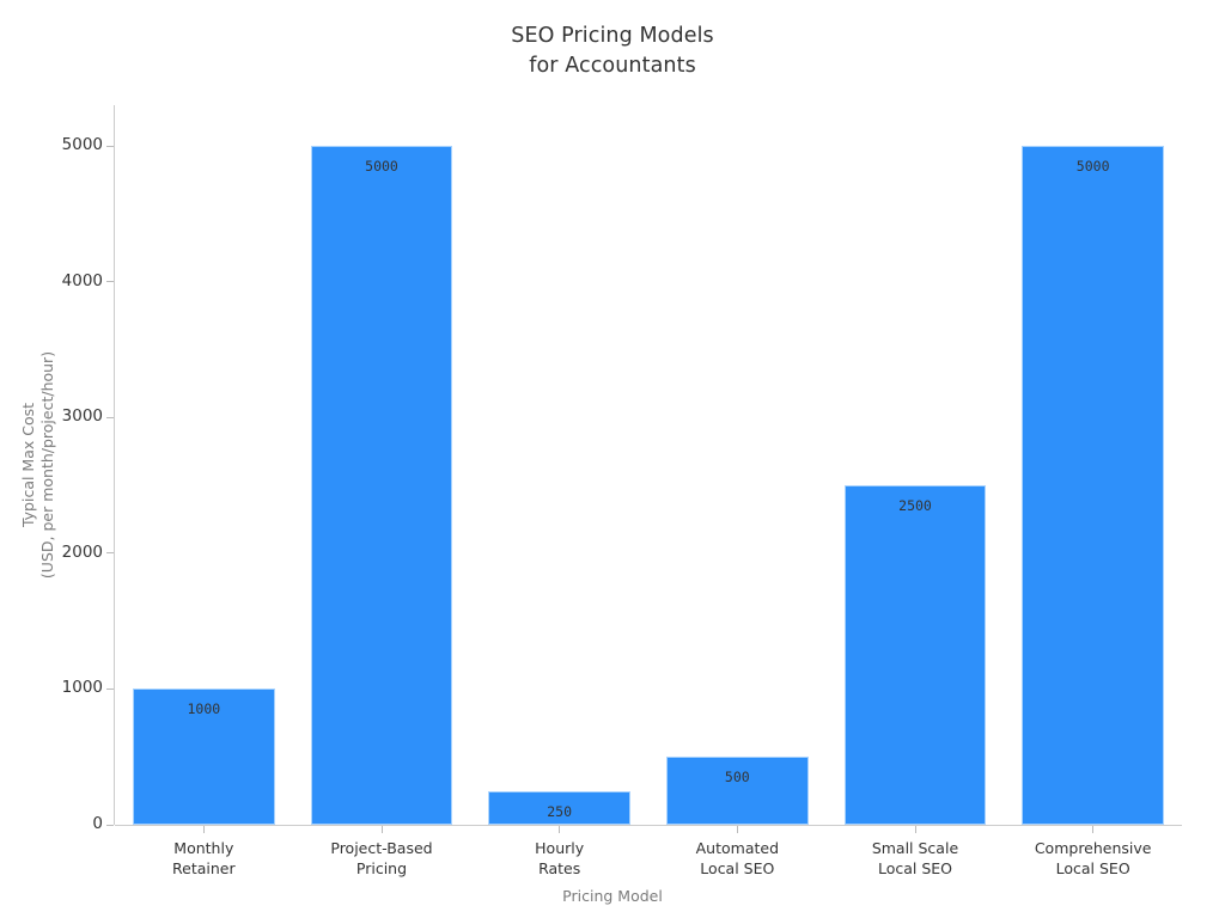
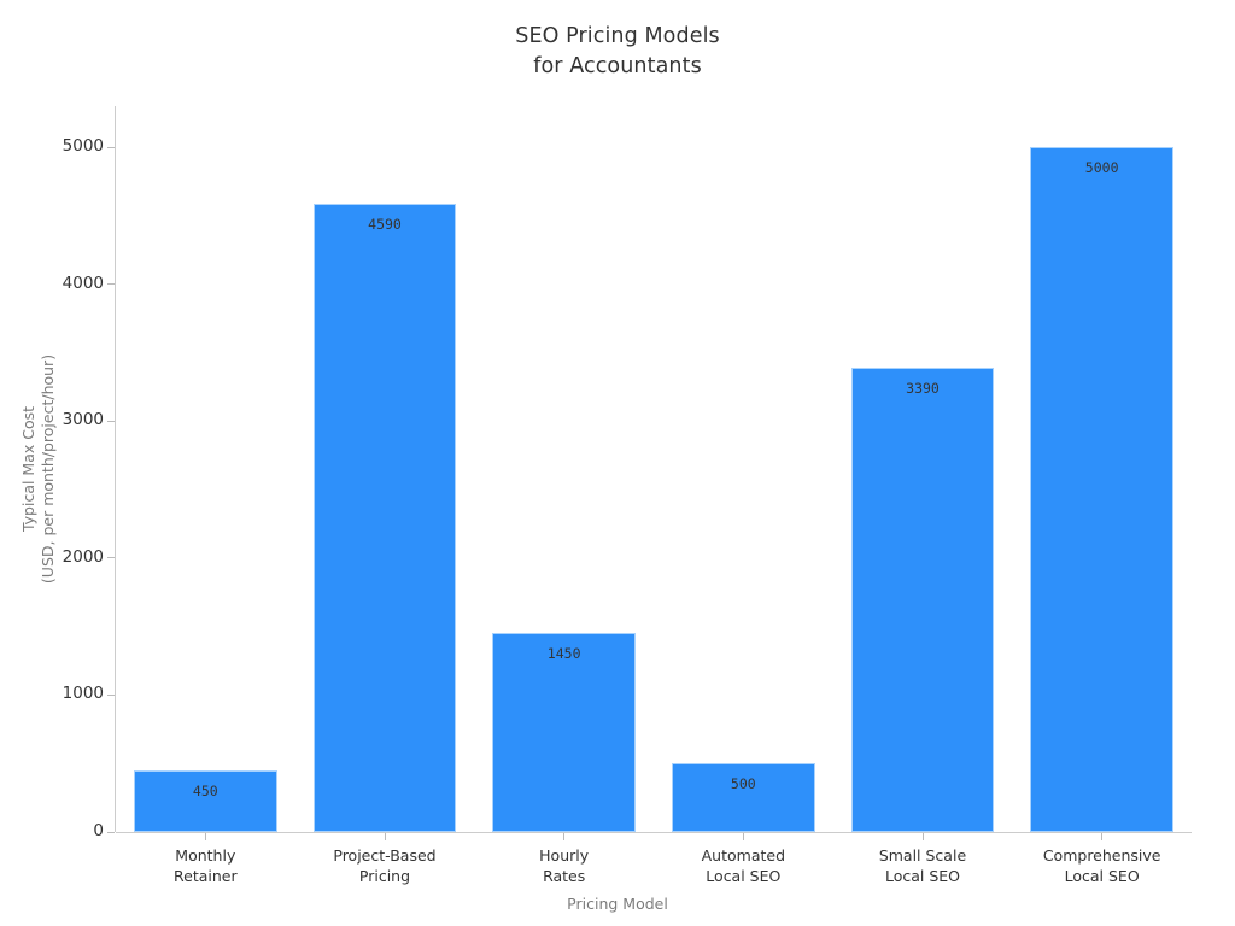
Monthly Retainer: 1000 -> 450
Project-Based Pricing: 5000 -> 4590
Hourly Rates: 250 -> 1450
Small Scale Local SEO: 2500 -> 3390
